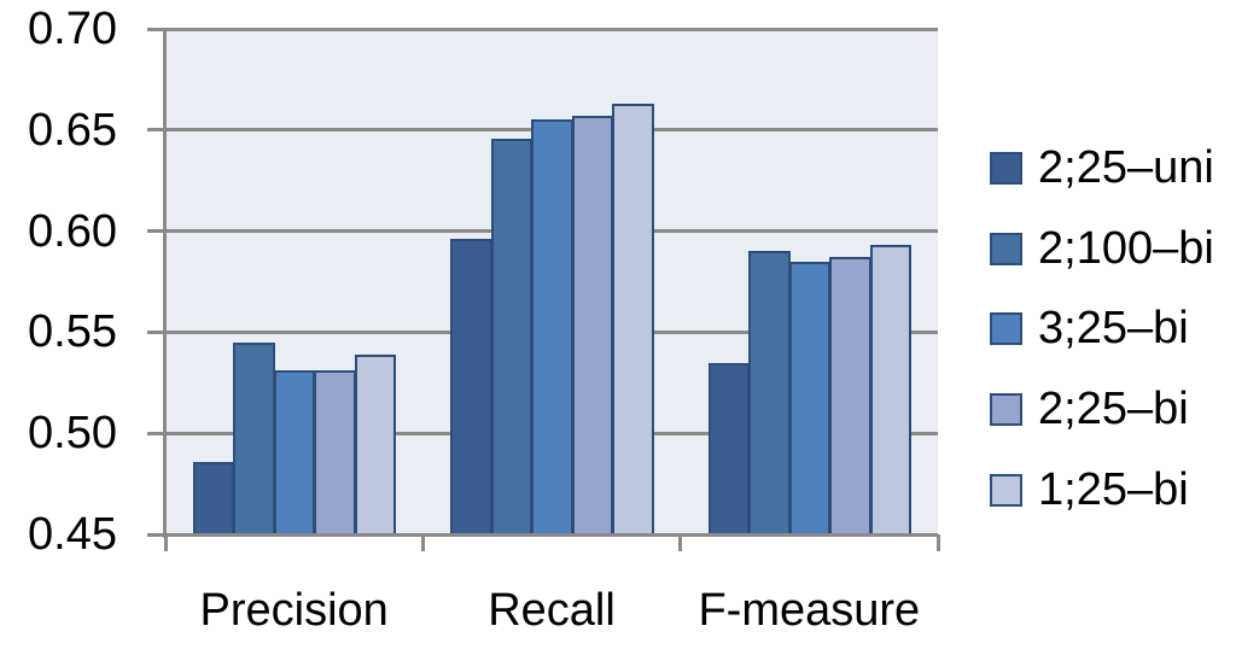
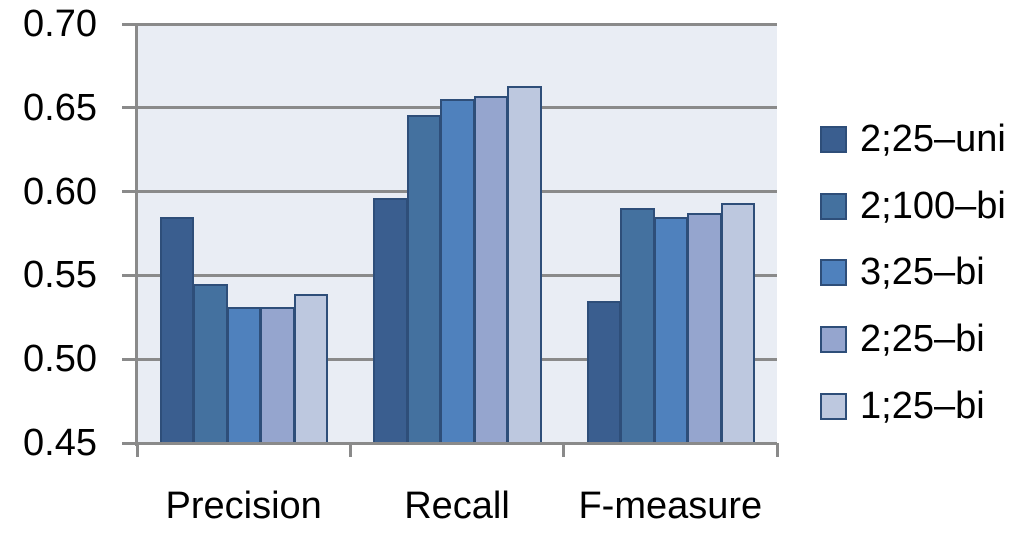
2;25–uni/Precision: 0.486 -> 0.585
